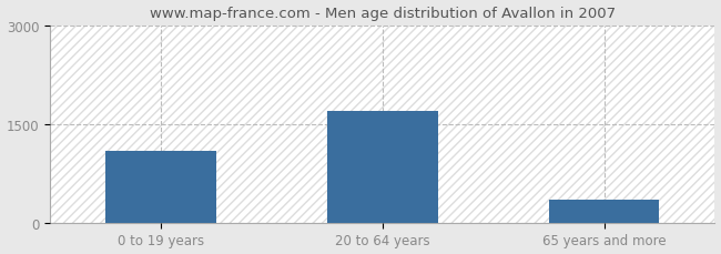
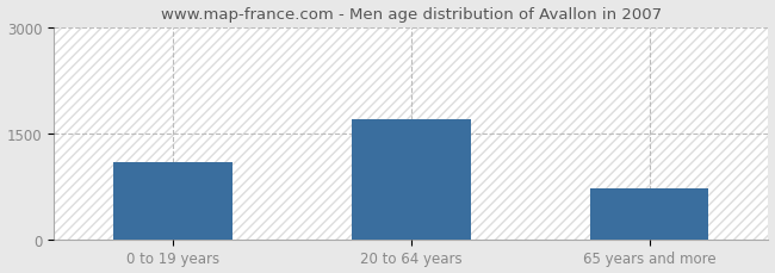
65 years and more: 350 -> 720
